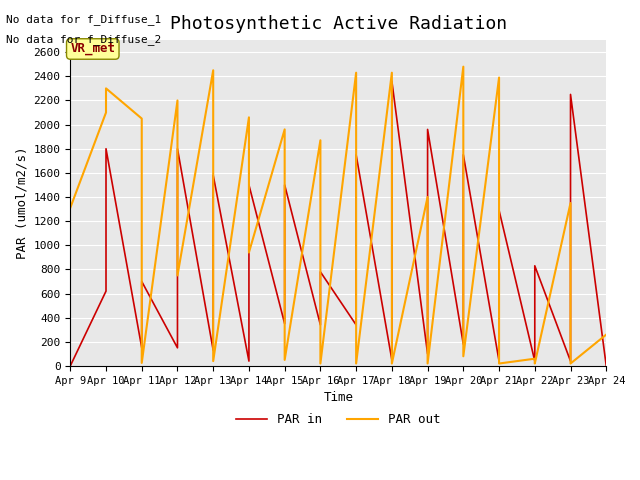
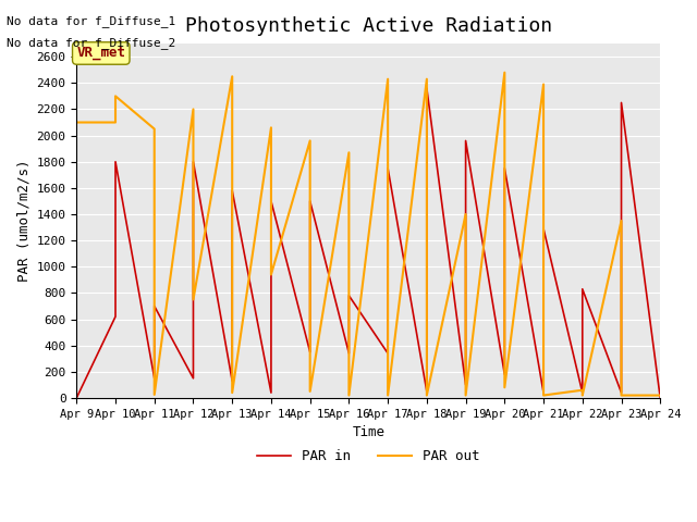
PAR out/Apr 9: 1310 -> 2100
PAR out/Apr 24: 260 -> 20
